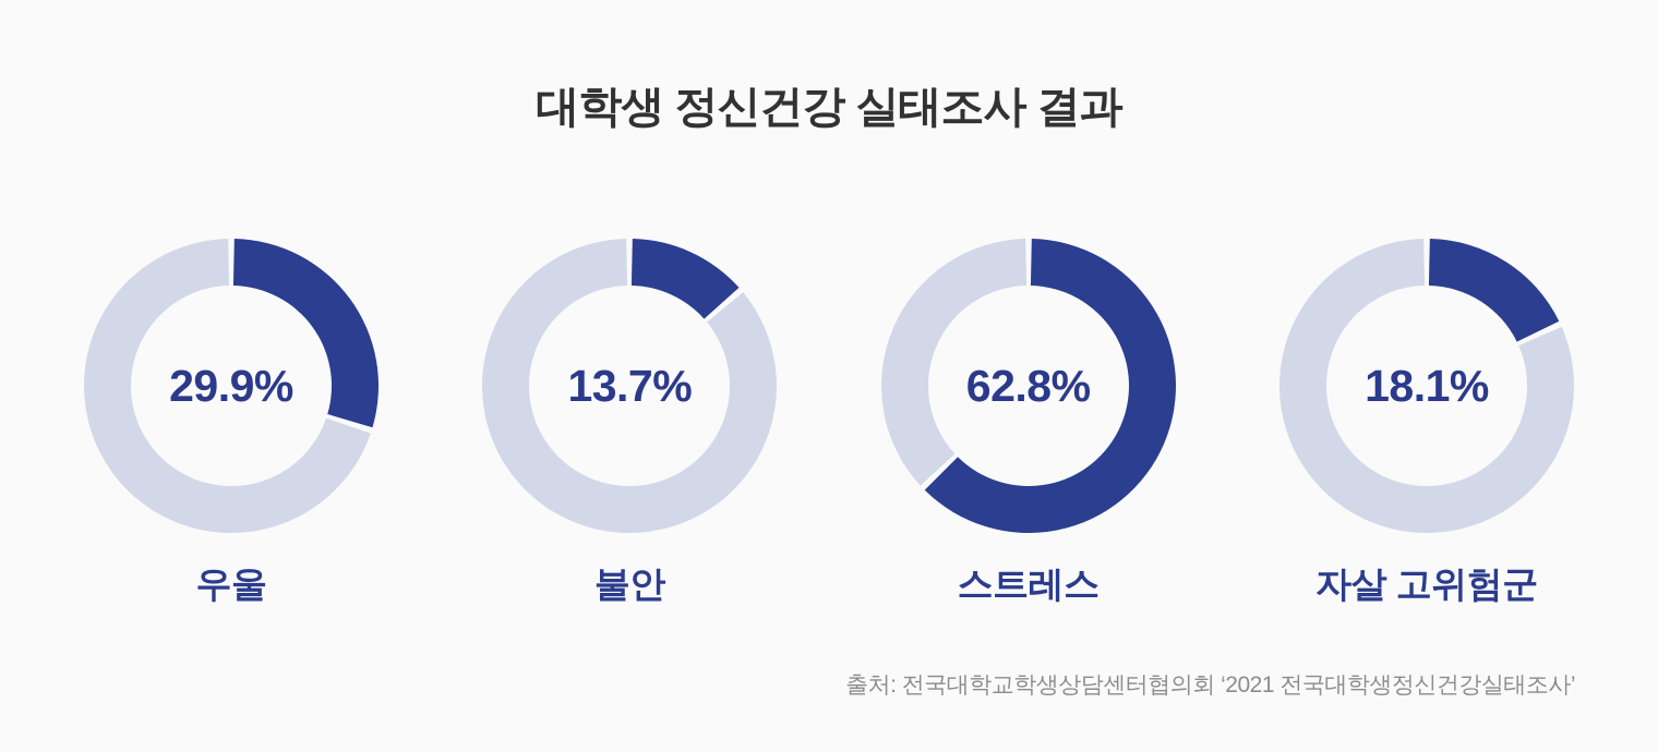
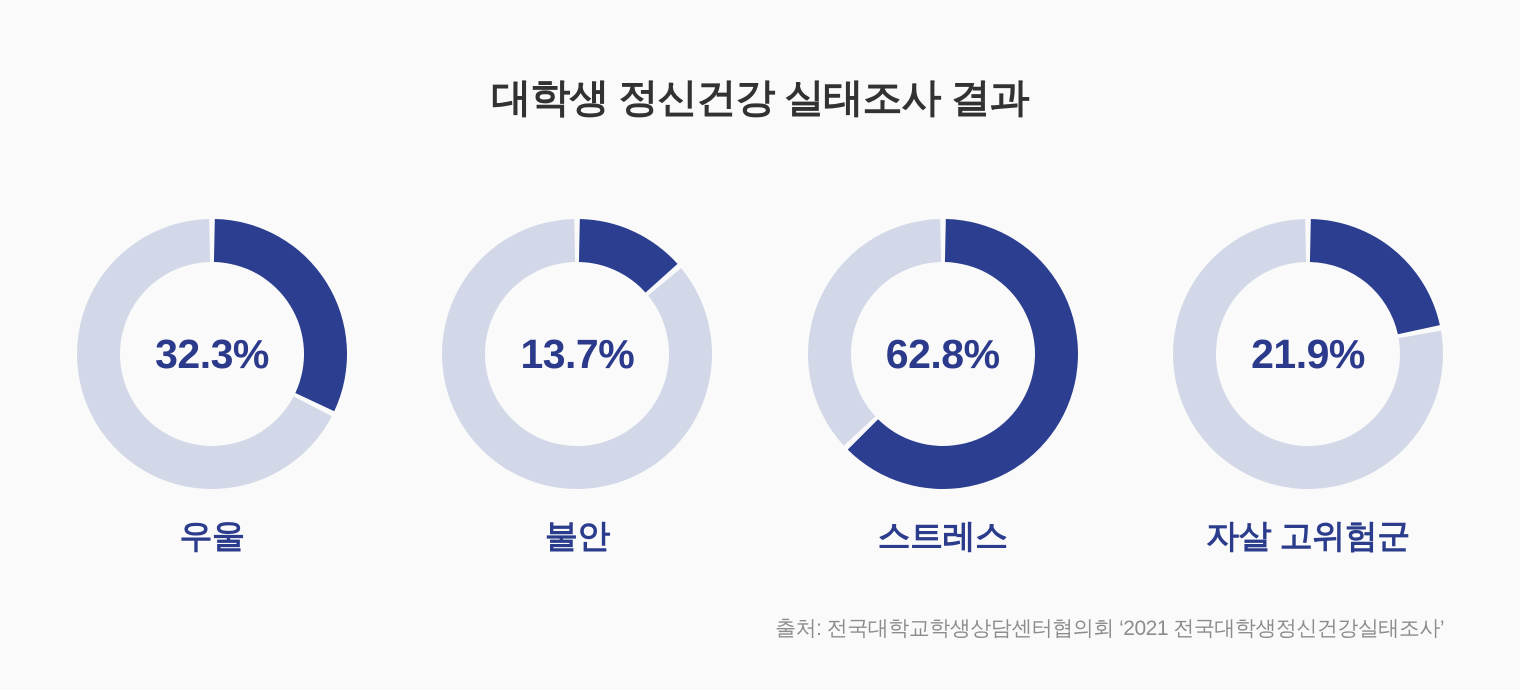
우울: 29.9% -> 32.3%
자살 고위험군: 18.1% -> 21.9%
